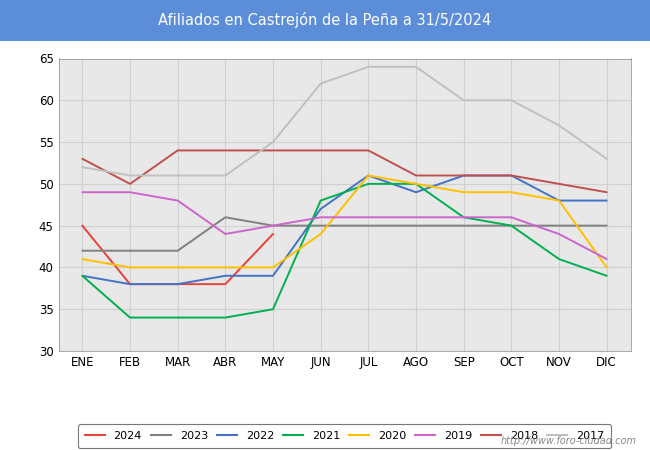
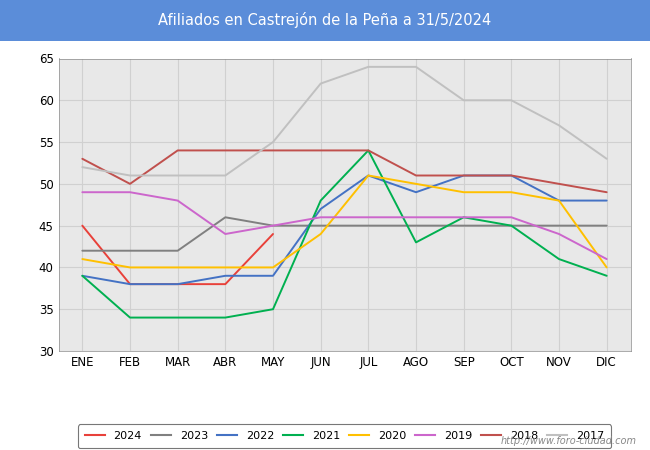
2021/JUL: 50 -> 54
2021/AGO: 50 -> 43
